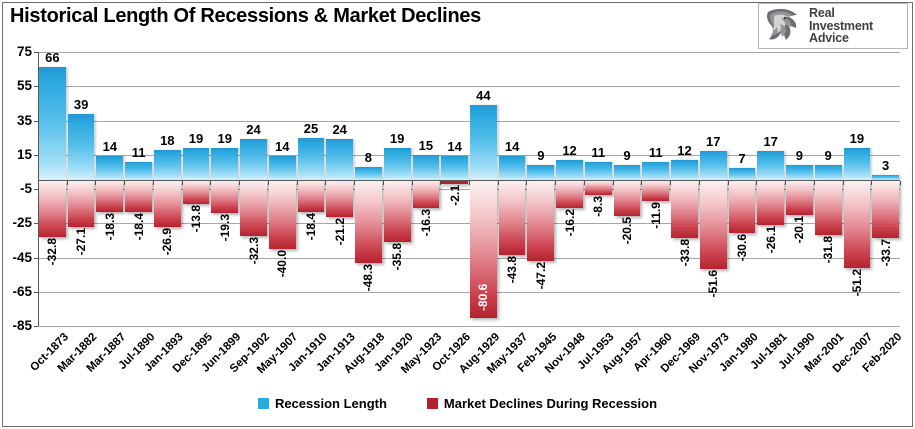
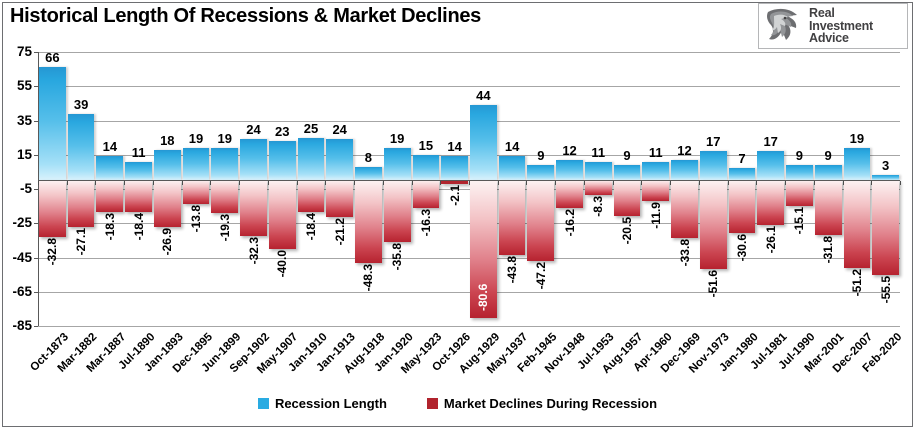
Recession Length/May-1907: 14 -> 23
Market Declines During Recession/Jul-1990: -20.1 -> -15.1
Market Declines During Recession/Feb-2020: -33.7 -> -55.5
